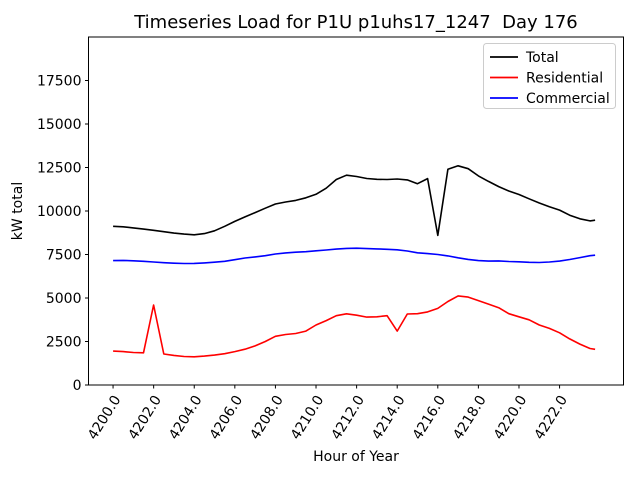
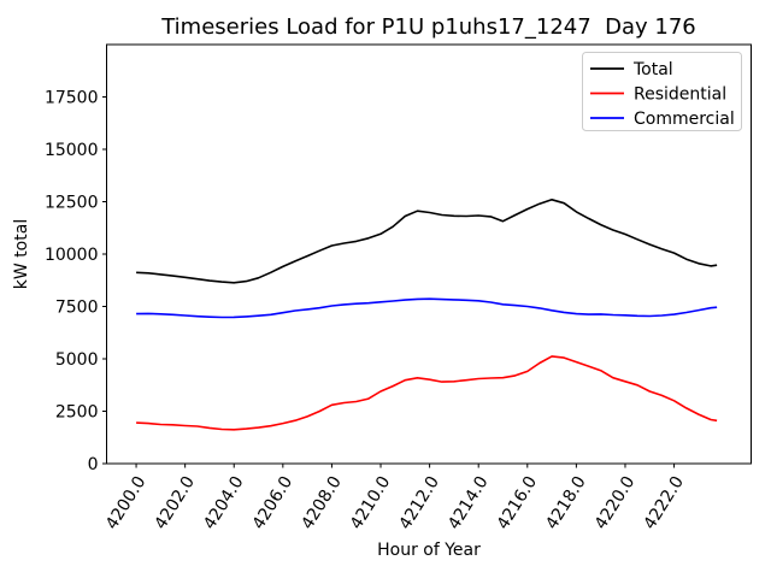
Residential/4202.0: 4600 -> 1800
Residential/4214.0: 3100 -> 4000
Total/4216.0: 8600 -> 12200
